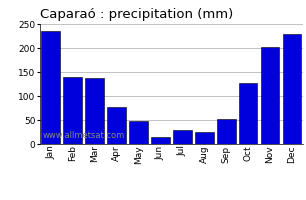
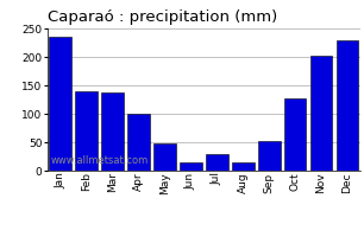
Apr: 78 -> 100
Aug: 26 -> 15
